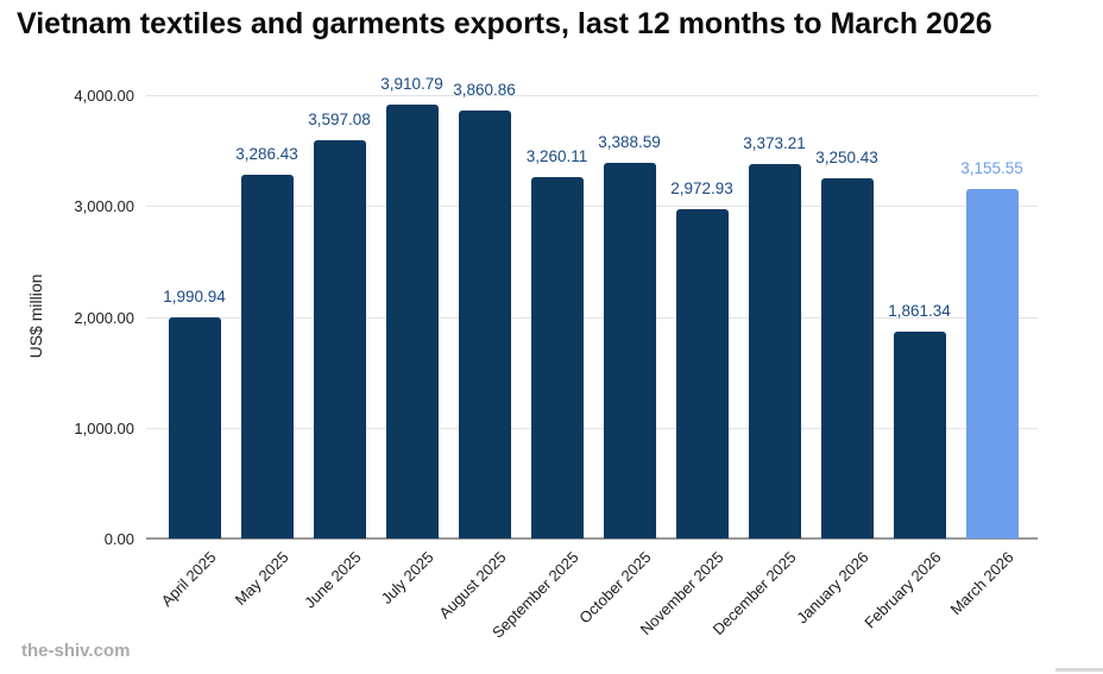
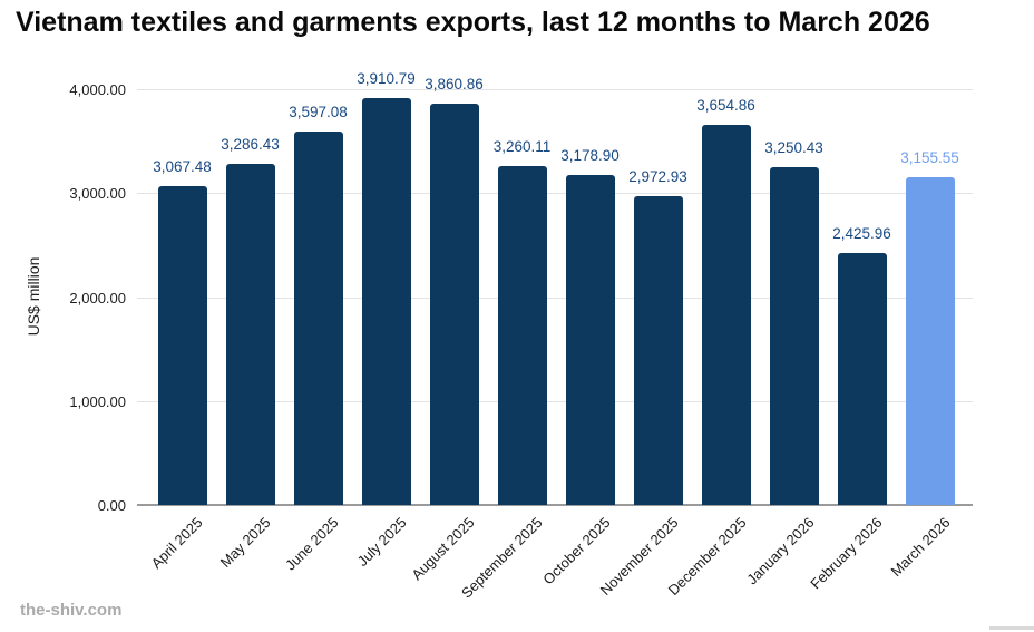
April 2025: 1,990.94 -> 3,067.48
October 2025: 3,388.59 -> 3,178.90
December 2025: 3,373.21 -> 3,654.86
February 2026: 1,861.34 -> 2,425.96
